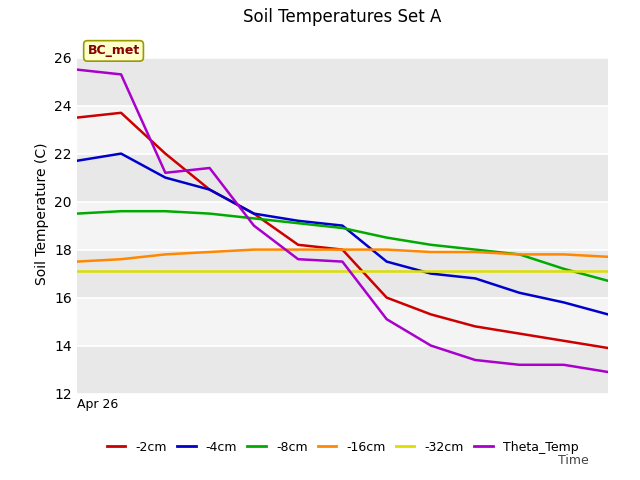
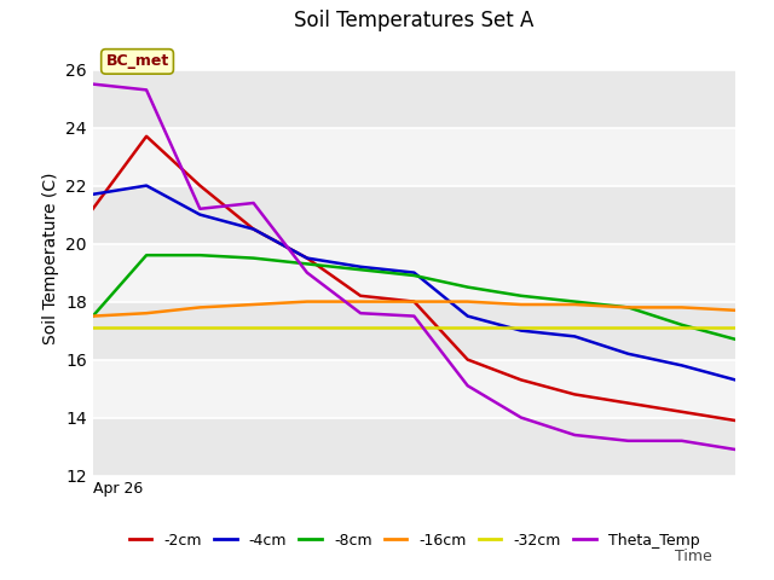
-2cm/Apr 26: 23.5 -> 21.2
-8cm/Apr 26: 19.5 -> 17.5
